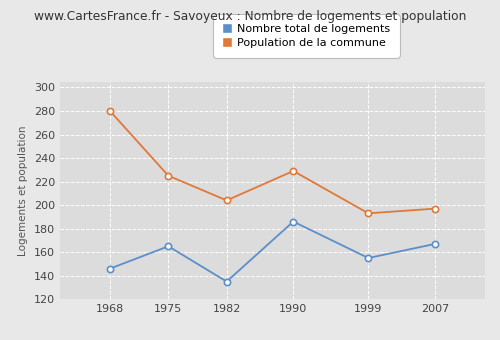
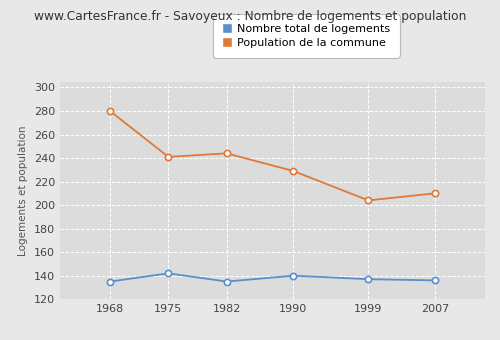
Nombre total de logements/1968: 146 -> 135
Nombre total de logements/1975: 165 -> 142
Population de la commune/1975: 225 -> 241
Population de la commune/1982: 204 -> 244
Nombre total de logements/1990: 186 -> 140
Nombre total de logements/1999: 155 -> 137
Population de la commune/1999: 193 -> 204
Nombre total de logements/2007: 167 -> 136
Population de la commune/2007: 197 -> 210
